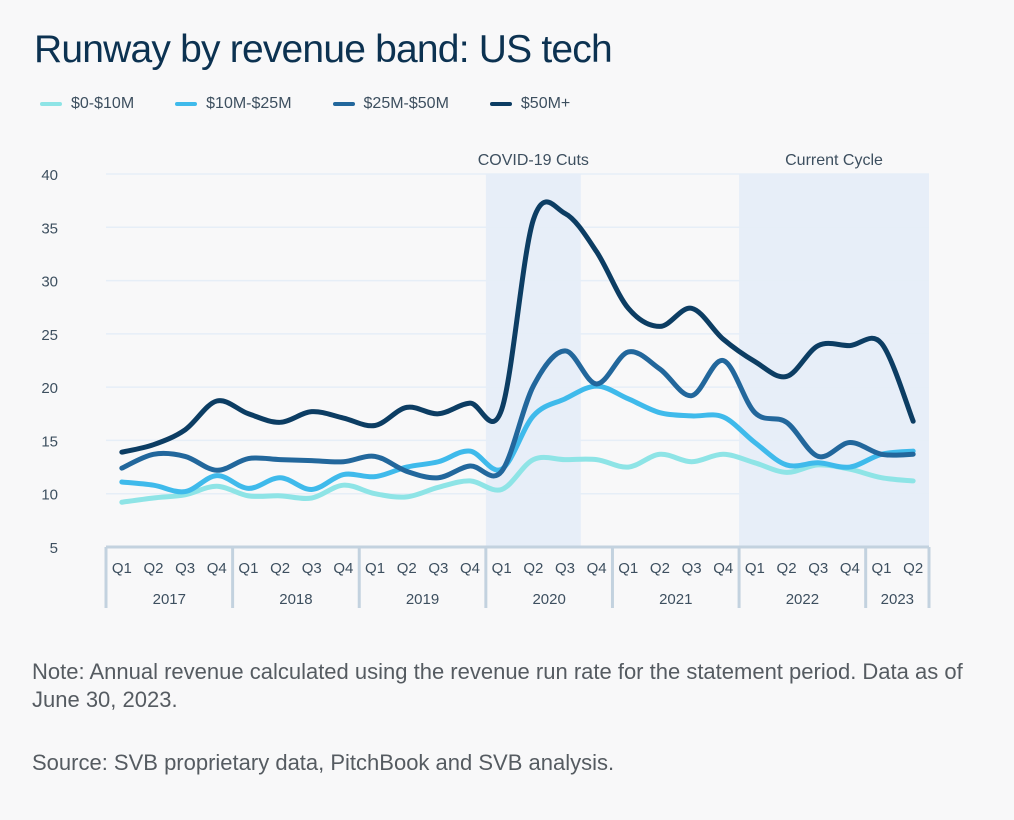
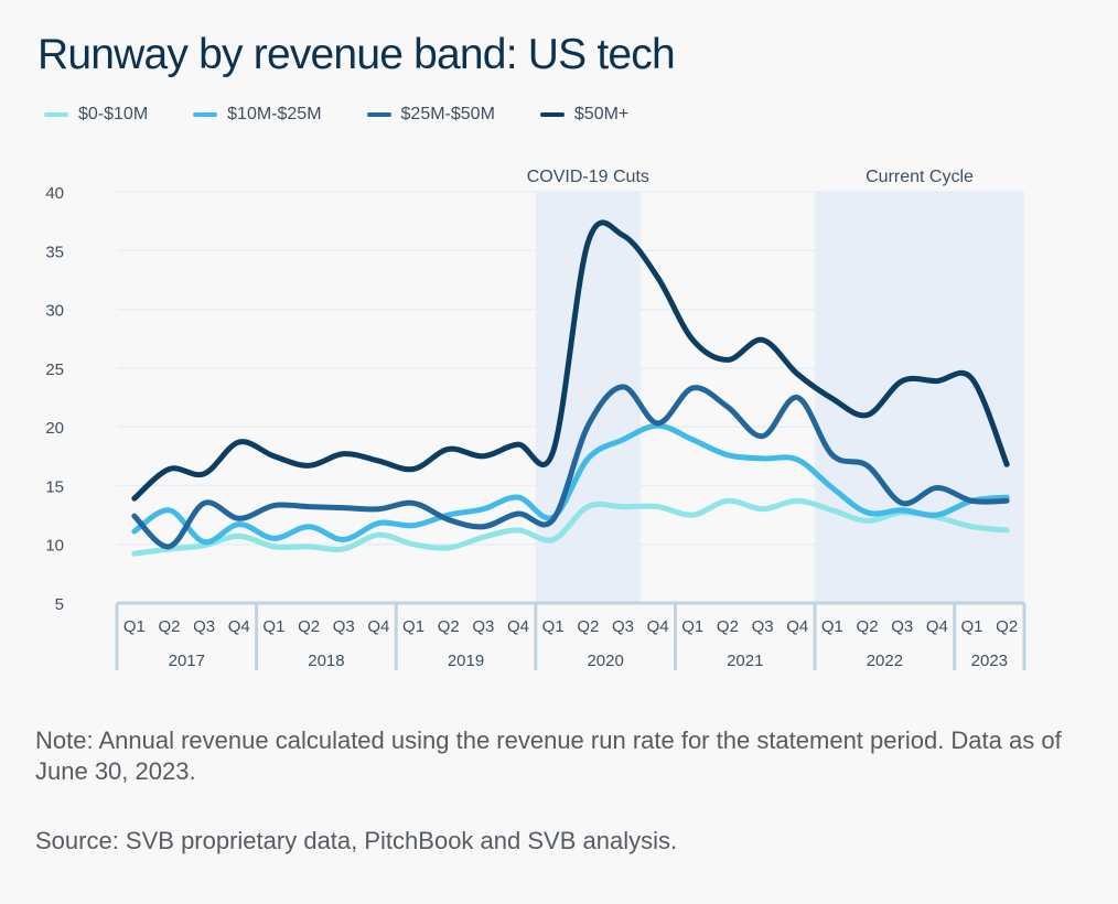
$10M-$25M/Q2 2017: 10.8 -> 12.9
$25M-$50M/Q2 2017: 13.7 -> 9.8
$50M+/Q2 2017: 14.6 -> 16.4
